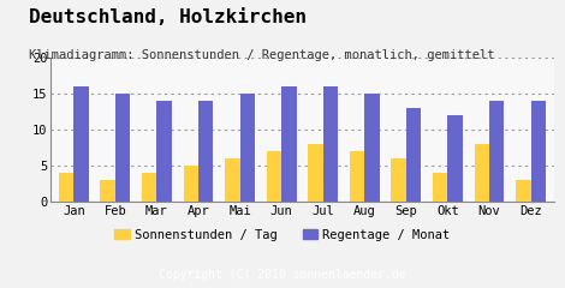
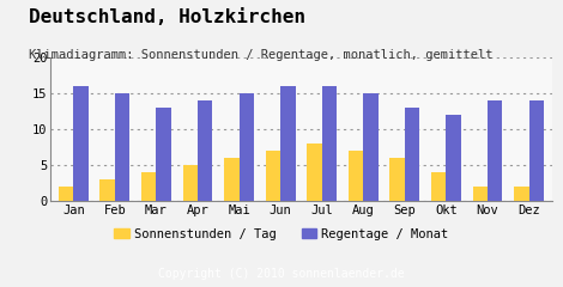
Sonnenstunden / Tag/Jan: 4 -> 2
Regentage / Monat/Mar: 14 -> 13
Sonnenstunden / Tag/Nov: 8 -> 2
Sonnenstunden / Tag/Dez: 3 -> 2
